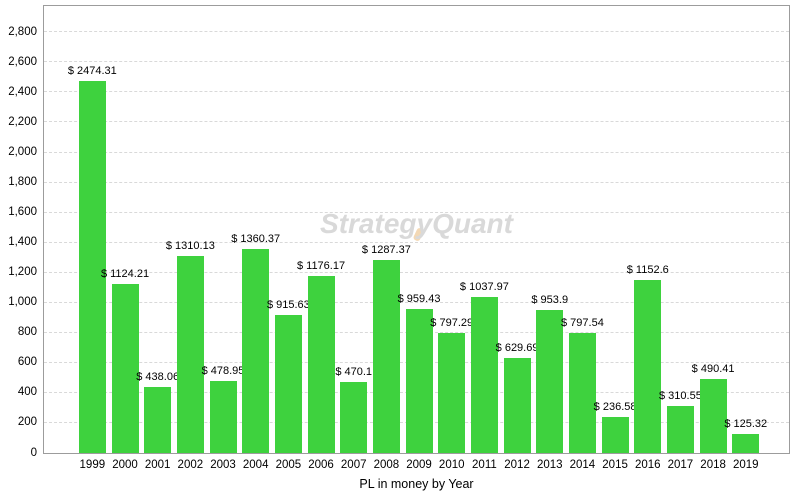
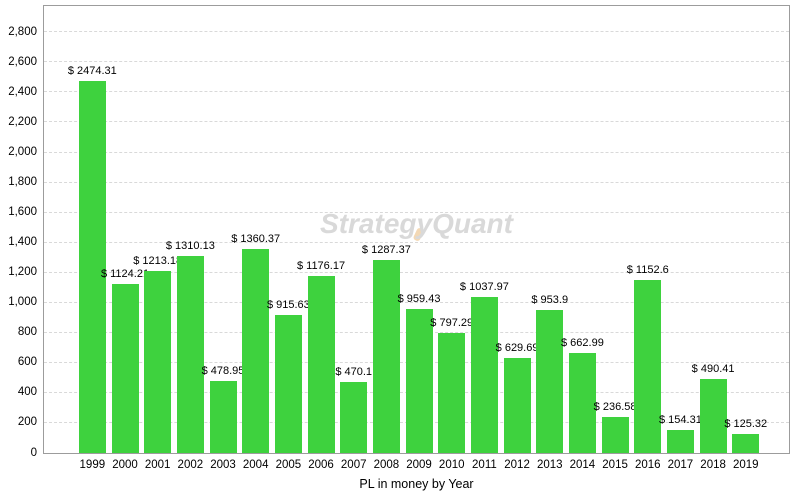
2001: 438.06 -> 1213.18
2014: 797.54 -> 662.99
2017: 310.55 -> 154.31
